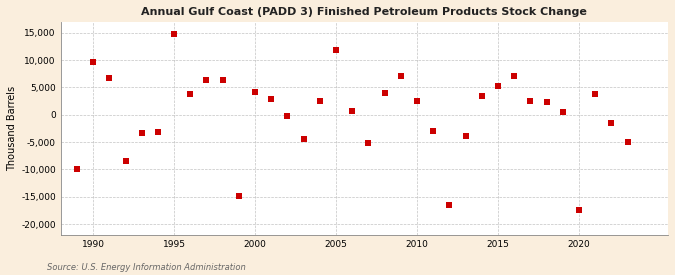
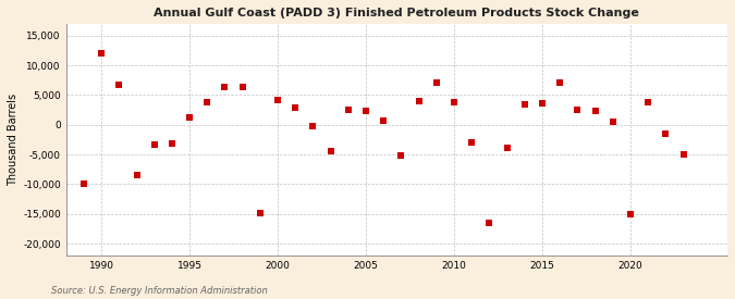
1990: 9,600 -> 12,000
1995: 14,800 -> 1,200
2005: 11,800 -> 2,300
2010: 2,600 -> 3,800
2015: 5,200 -> 3,700
2020: -17,400 -> -15,000
